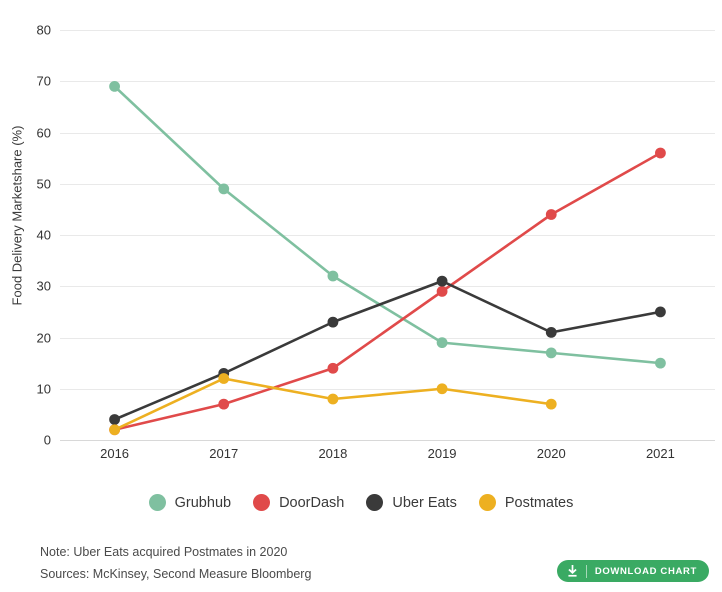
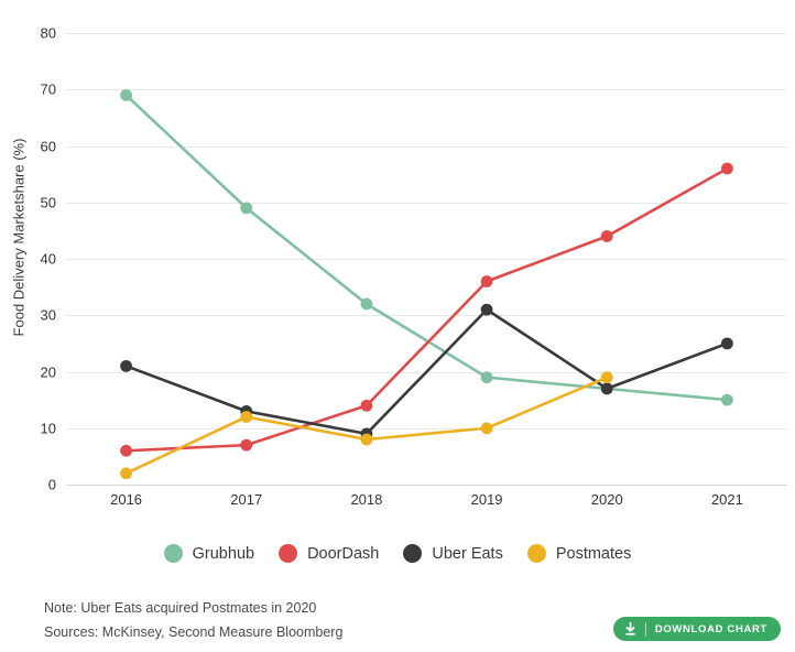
DoorDash/2016: 2 -> 6
Uber Eats/2016: 4 -> 21
Uber Eats/2018: 23 -> 9
DoorDash/2019: 29 -> 36
Uber Eats/2020: 21 -> 17
Postmates/2020: 7 -> 19
